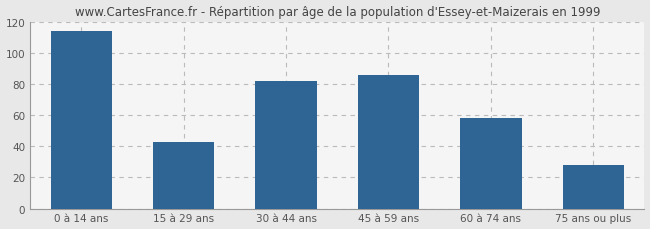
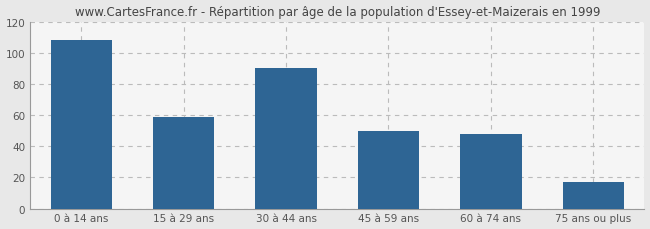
0 à 14 ans: 114 -> 108
15 à 29 ans: 43 -> 59
30 à 44 ans: 82 -> 90
45 à 59 ans: 86 -> 50
60 à 74 ans: 58 -> 48
75 ans ou plus: 28 -> 17
